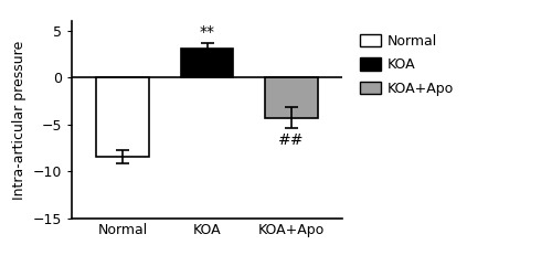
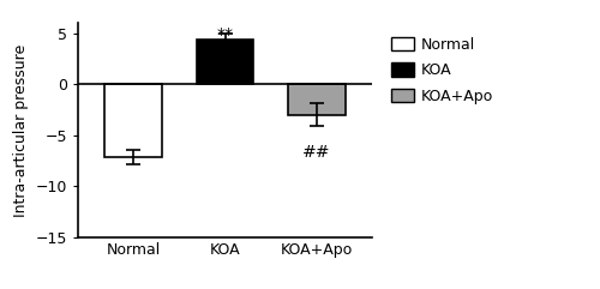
Normal: -8.5 -> -7.2
KOA: 3.1 -> 4.4
KOA+Apo: -4.3 -> -3.0
